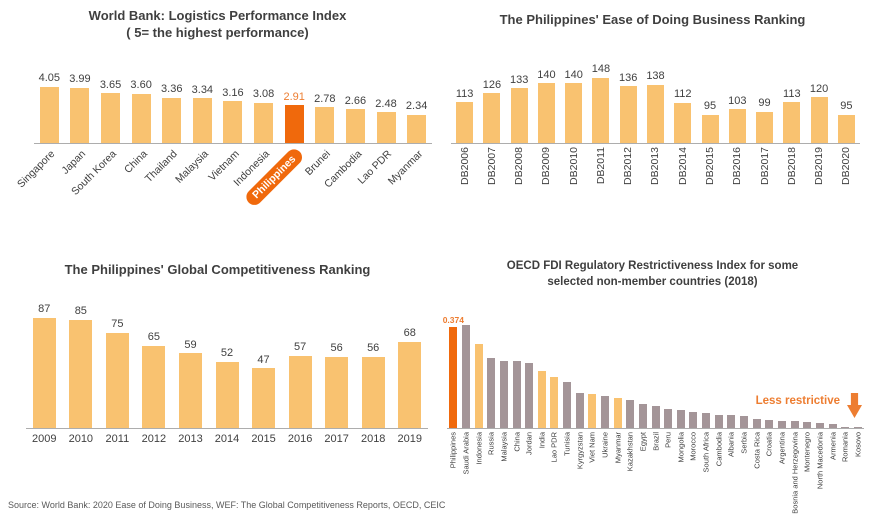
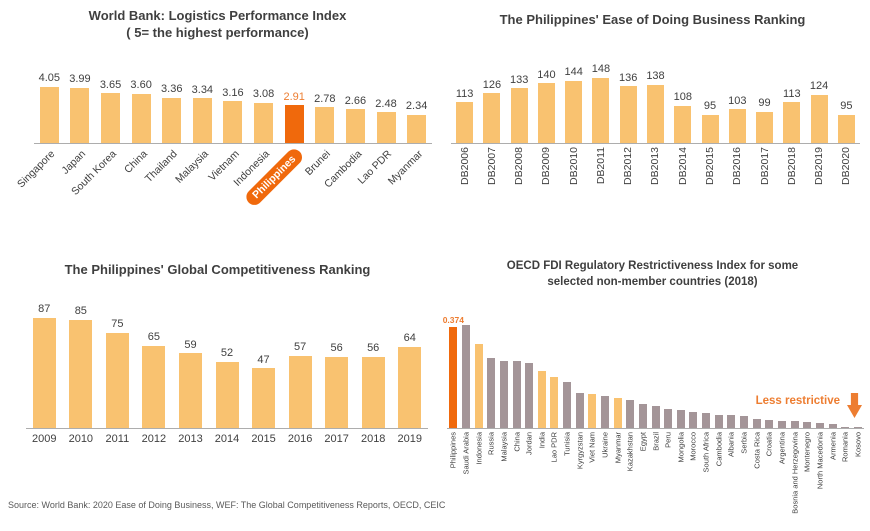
The Philippines' Ease of Doing Business Ranking/DB2010: 140 -> 144
The Philippines' Ease of Doing Business Ranking/DB2014: 112 -> 108
The Philippines' Ease of Doing Business Ranking/DB2019: 120 -> 124
The Philippines' Global Competitiveness Ranking/2019: 68 -> 64
